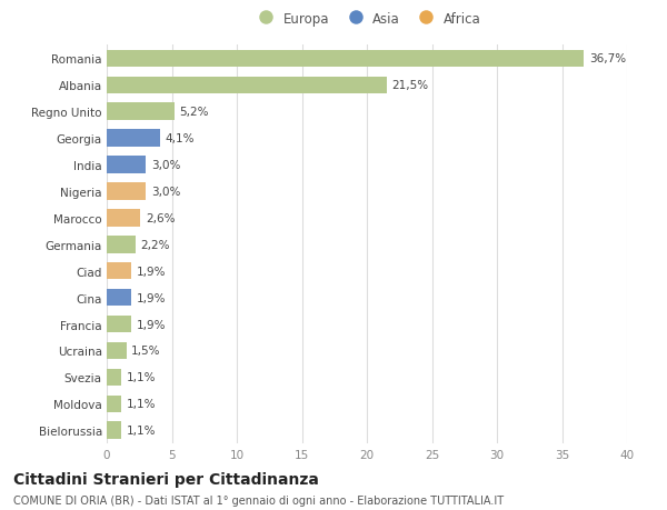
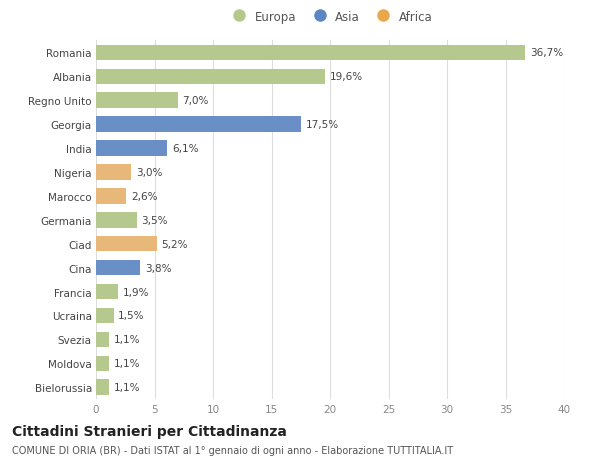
Albania: 21,5% -> 19,6%
Regno Unito: 5,2% -> 7,0%
Georgia: 4,1% -> 17,5%
India: 3,0% -> 6,1%
Germania: 2,2% -> 3,5%
Ciad: 1,9% -> 5,2%
Cina: 1,9% -> 3,8%
